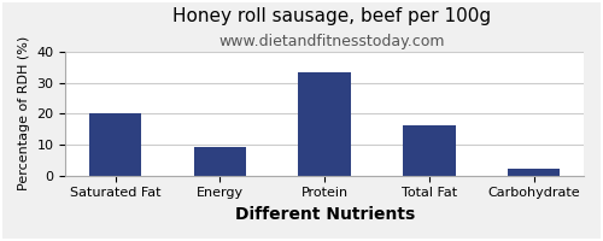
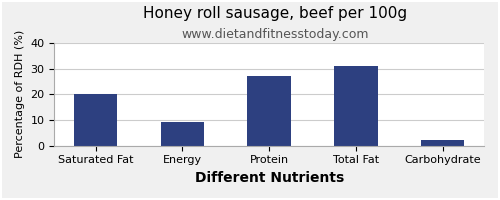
Protein: 33.3 -> 27.0
Total Fat: 16.4 -> 31.0
